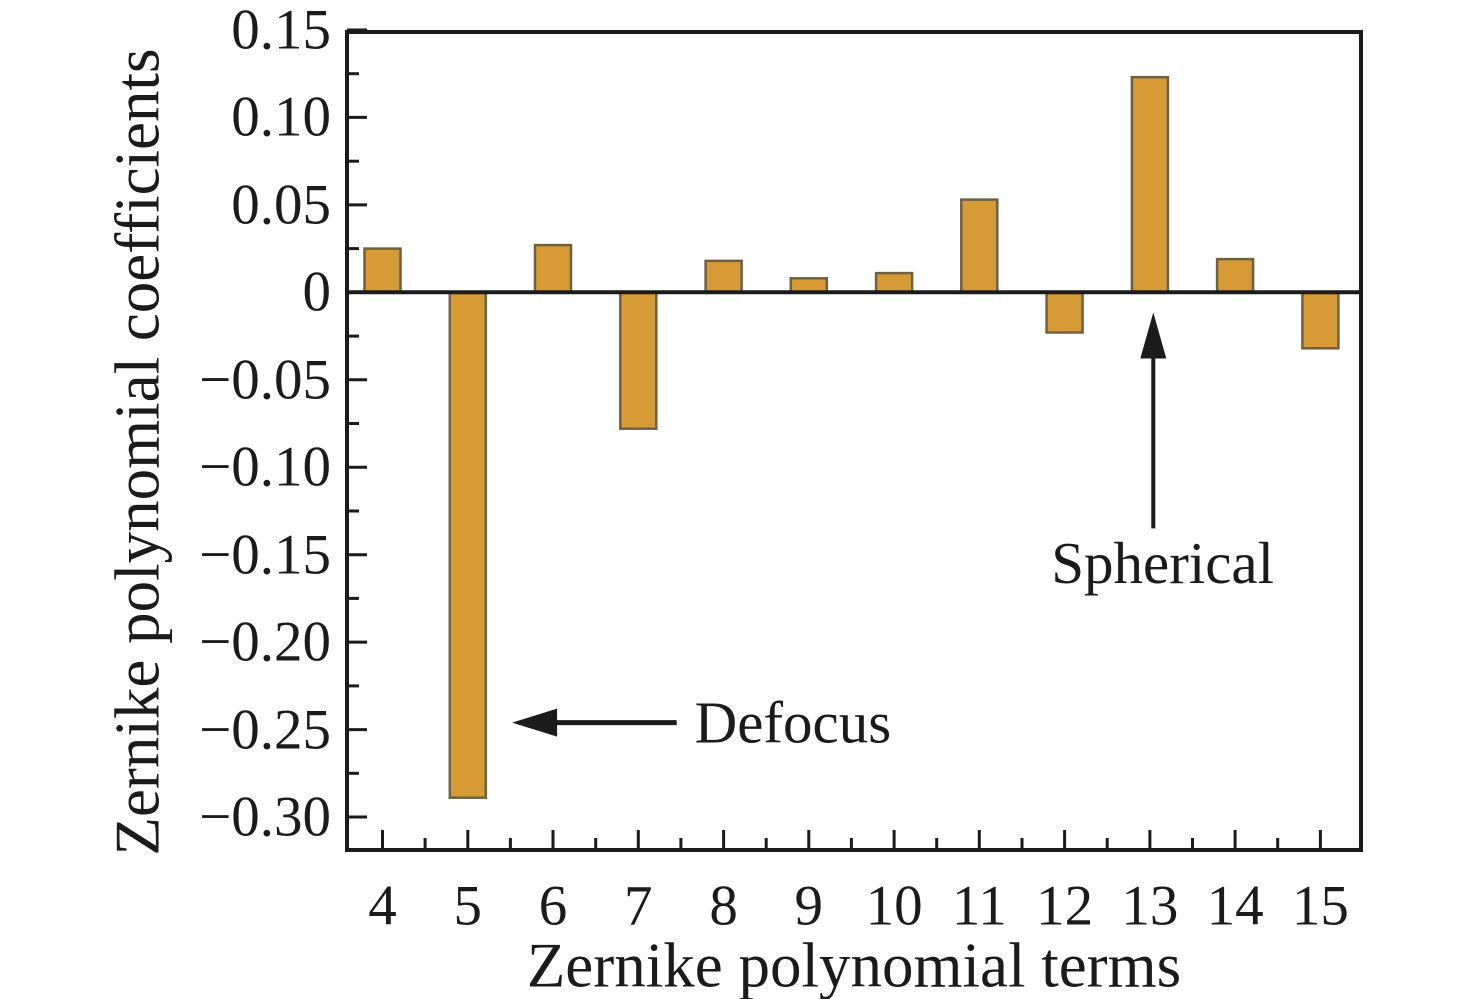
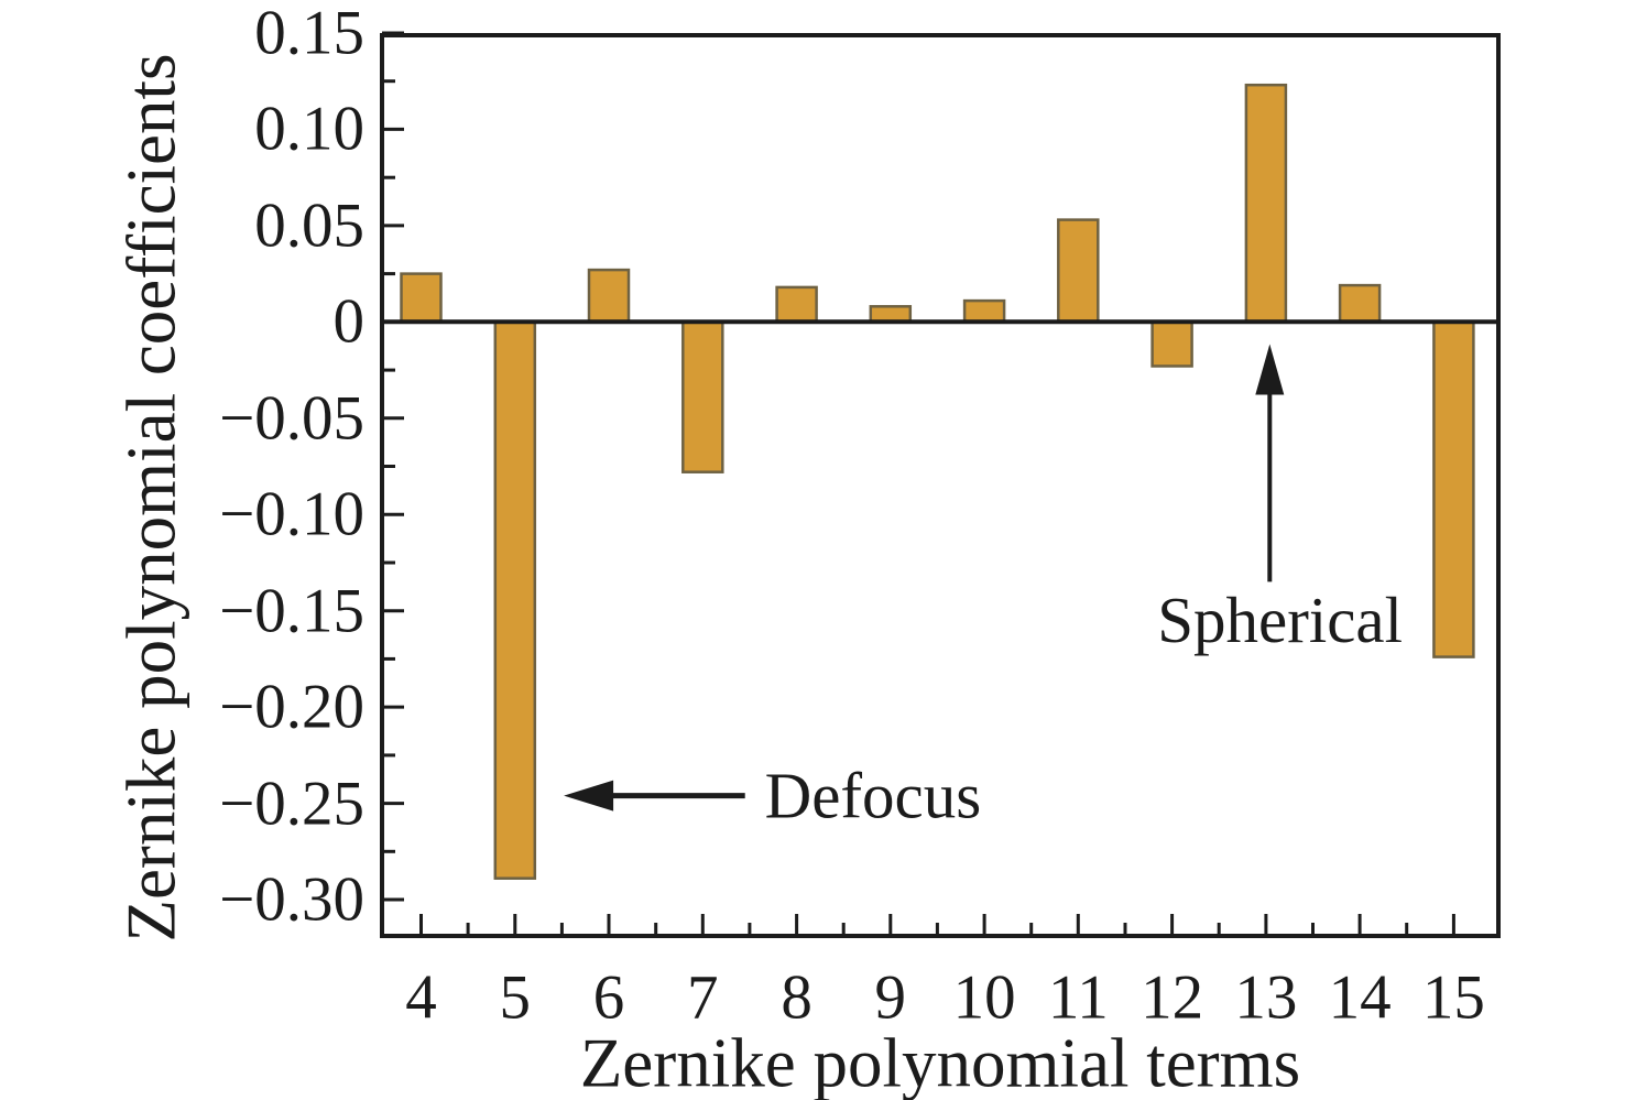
15: -0.032 -> -0.174
